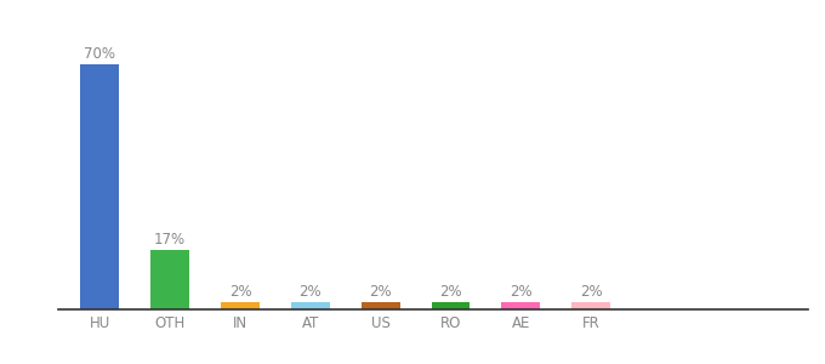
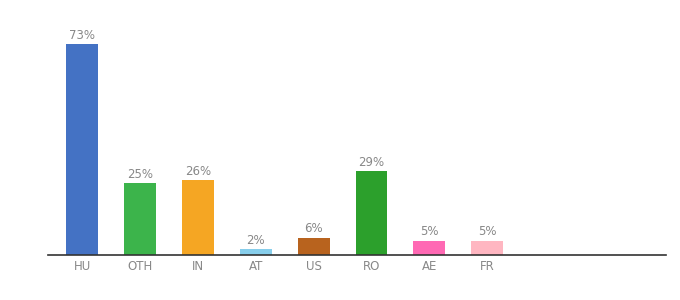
HU: 70% -> 73%
OTH: 17% -> 25%
IN: 2% -> 26%
US: 2% -> 6%
RO: 2% -> 29%
AE: 2% -> 5%
FR: 2% -> 5%
